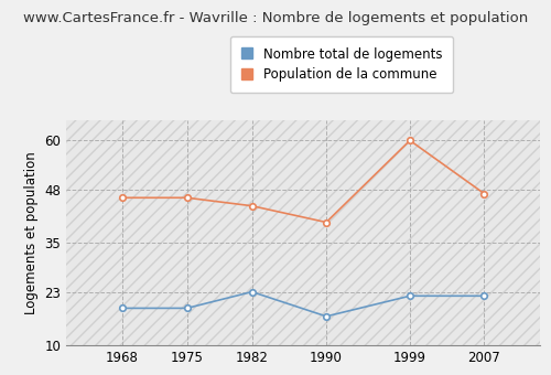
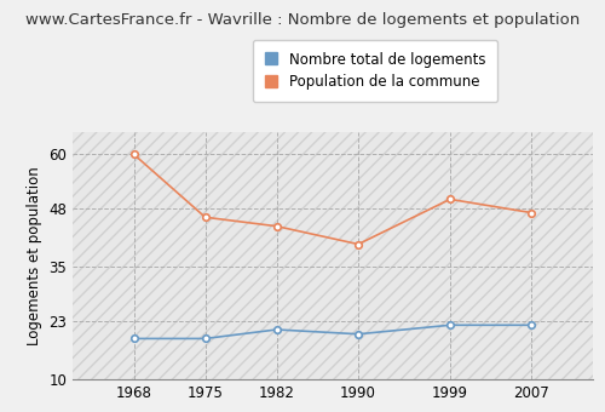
Population de la commune/1968: 46 -> 60
Nombre total de logements/1982: 23 -> 21
Nombre total de logements/1990: 17 -> 20
Population de la commune/1999: 60 -> 50
